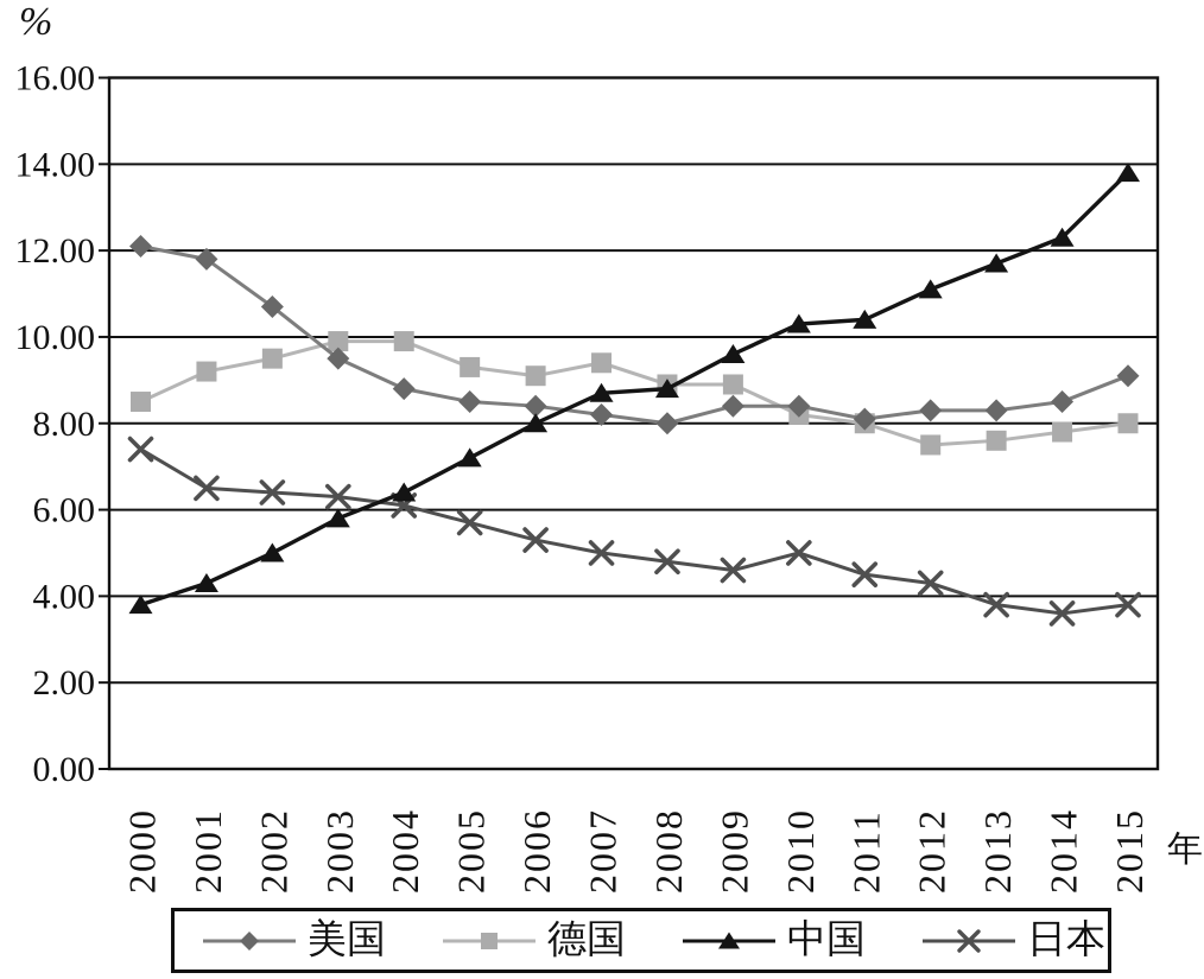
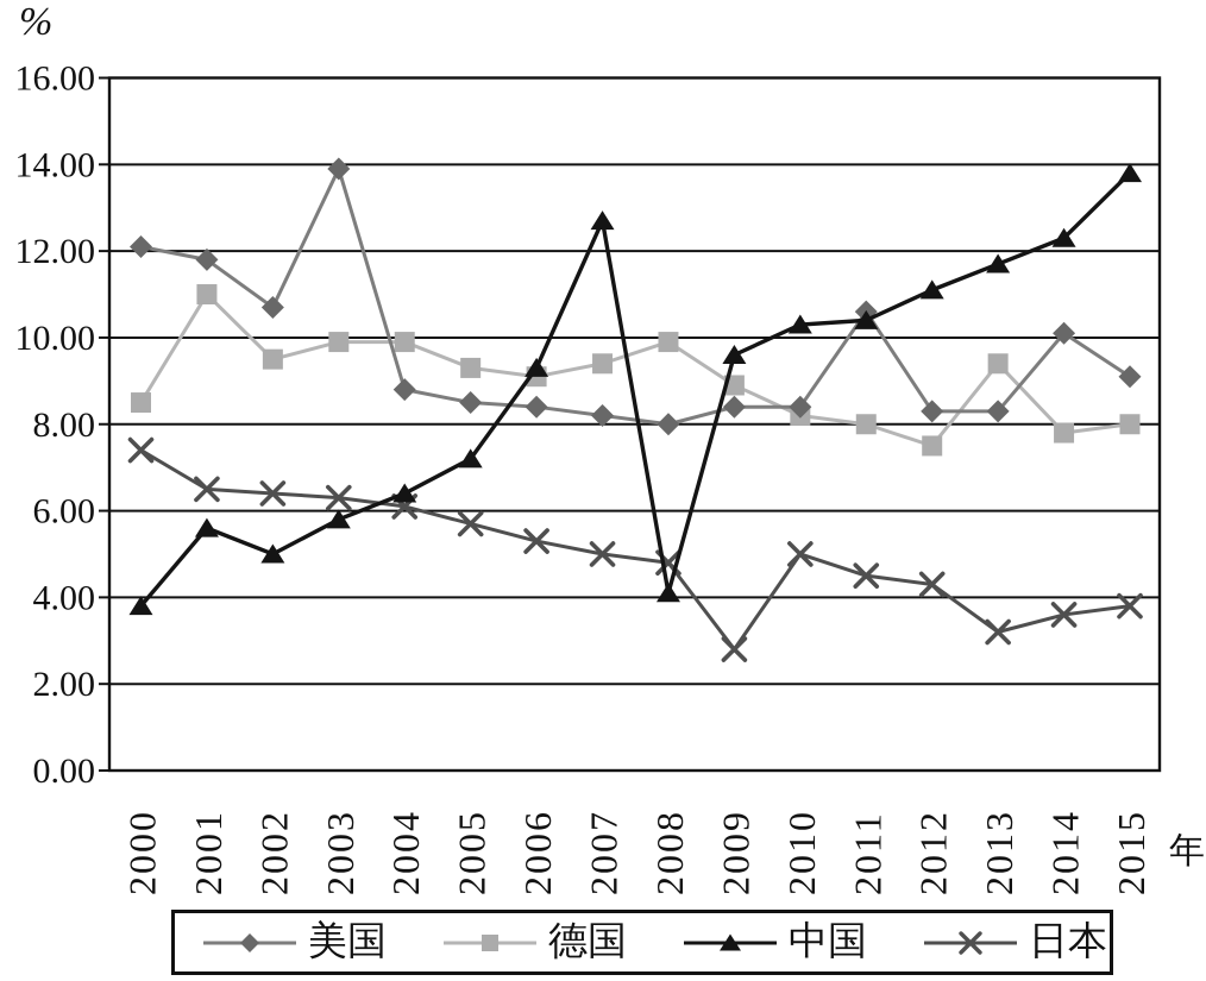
德国/2001: 9.2 -> 11.0
中国/2001: 4.3 -> 5.6
美国/2003: 9.5 -> 13.9
中国/2006: 8.0 -> 9.3
中国/2007: 8.7 -> 12.7
德国/2008: 8.9 -> 9.9
中国/2008: 8.8 -> 4.1
日本/2009: 4.6 -> 2.8
美国/2011: 8.1 -> 10.6
德国/2013: 7.6 -> 9.4
日本/2013: 3.8 -> 3.2
美国/2014: 8.5 -> 10.1
